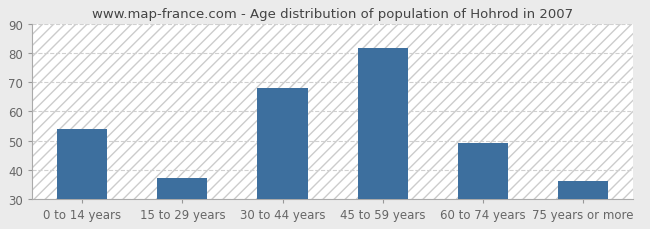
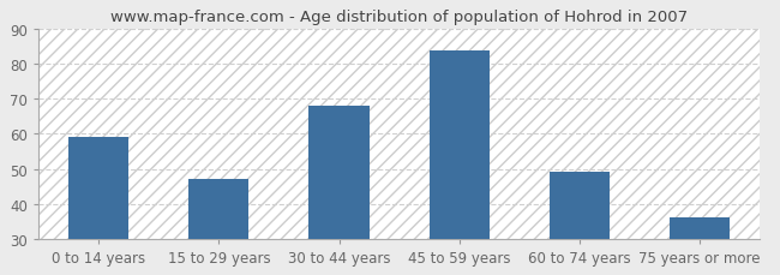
0 to 14 years: 54 -> 59
15 to 29 years: 37 -> 47
45 to 59 years: 82 -> 84
